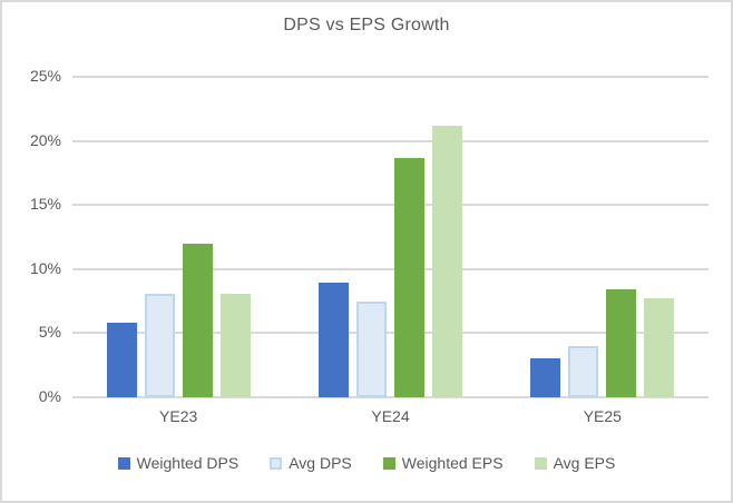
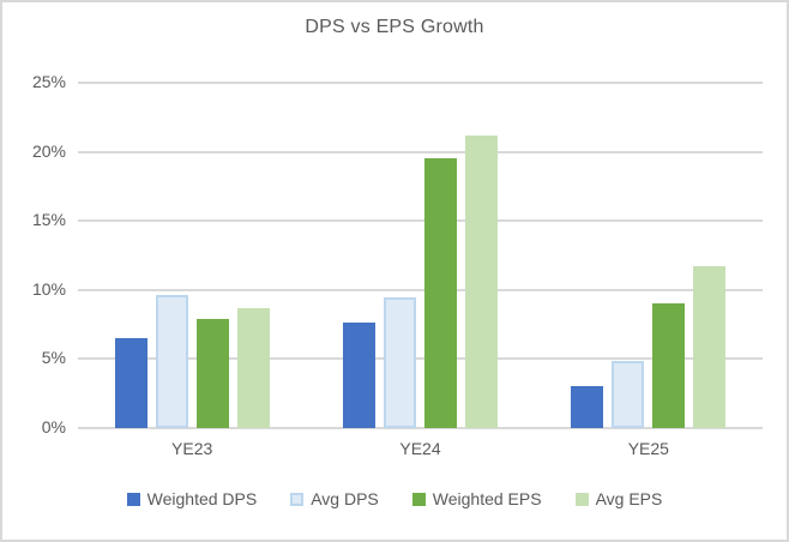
Weighted DPS/YE23: 5.8% -> 6.5%
Avg DPS/YE23: 8.1% -> 9.6%
Weighted EPS/YE23: 12.0% -> 7.9%
Avg EPS/YE23: 8.1% -> 8.7%
Weighted DPS/YE24: 8.9% -> 7.6%
Avg DPS/YE24: 7.5% -> 9.5%
Weighted EPS/YE24: 18.7% -> 19.5%
Avg DPS/YE25: 4.0% -> 4.9%
Weighted EPS/YE25: 8.4% -> 9.0%
Avg EPS/YE25: 7.7% -> 11.7%
